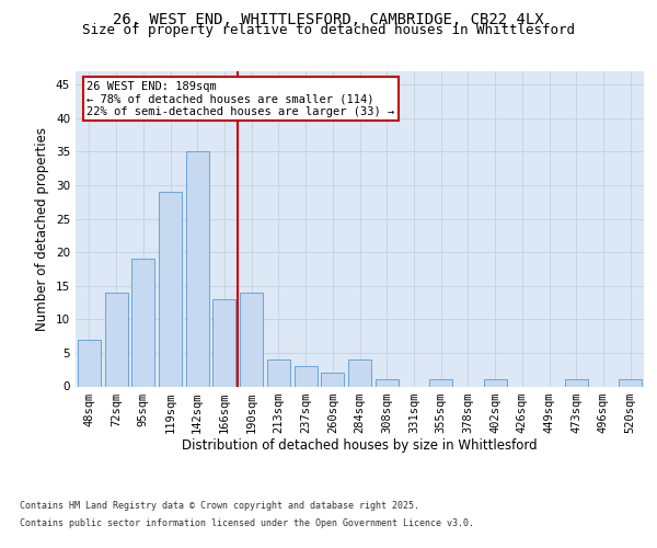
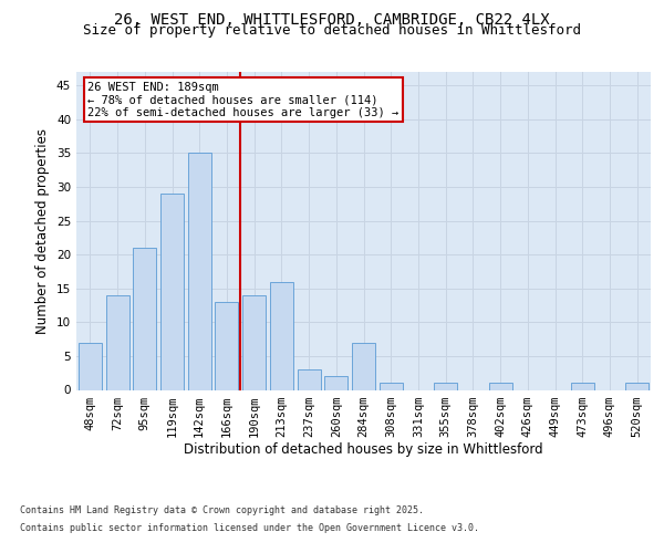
95sqm: 19 -> 21
213sqm: 4 -> 16
284sqm: 4 -> 7
